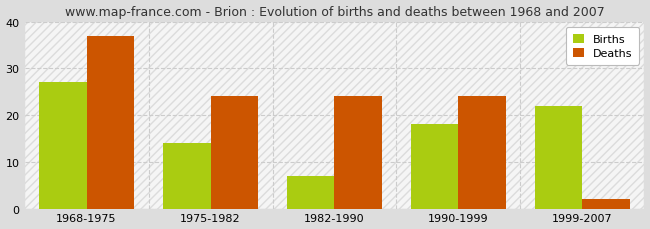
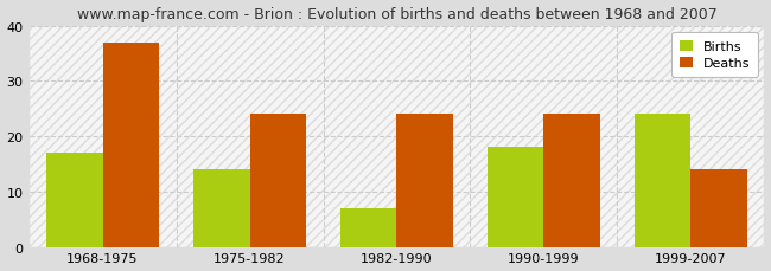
Births/1968-1975: 27 -> 17
Births/1999-2007: 22 -> 24
Deaths/1999-2007: 2 -> 14
